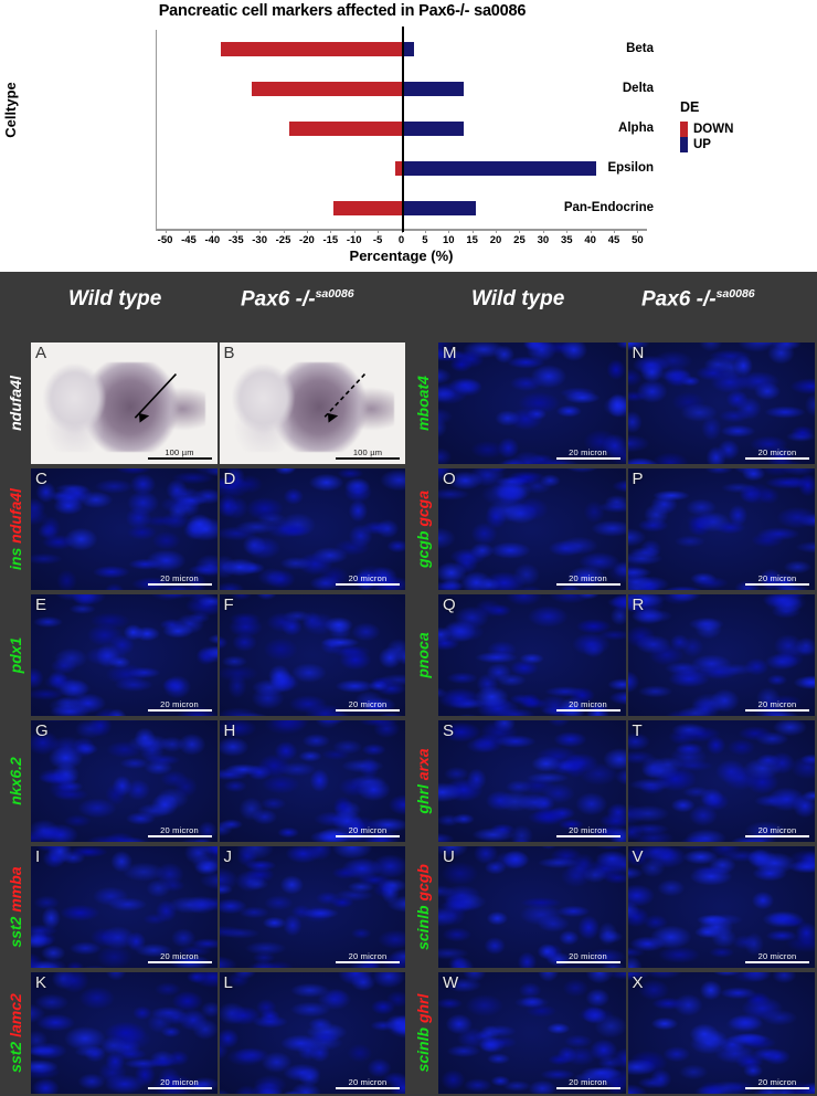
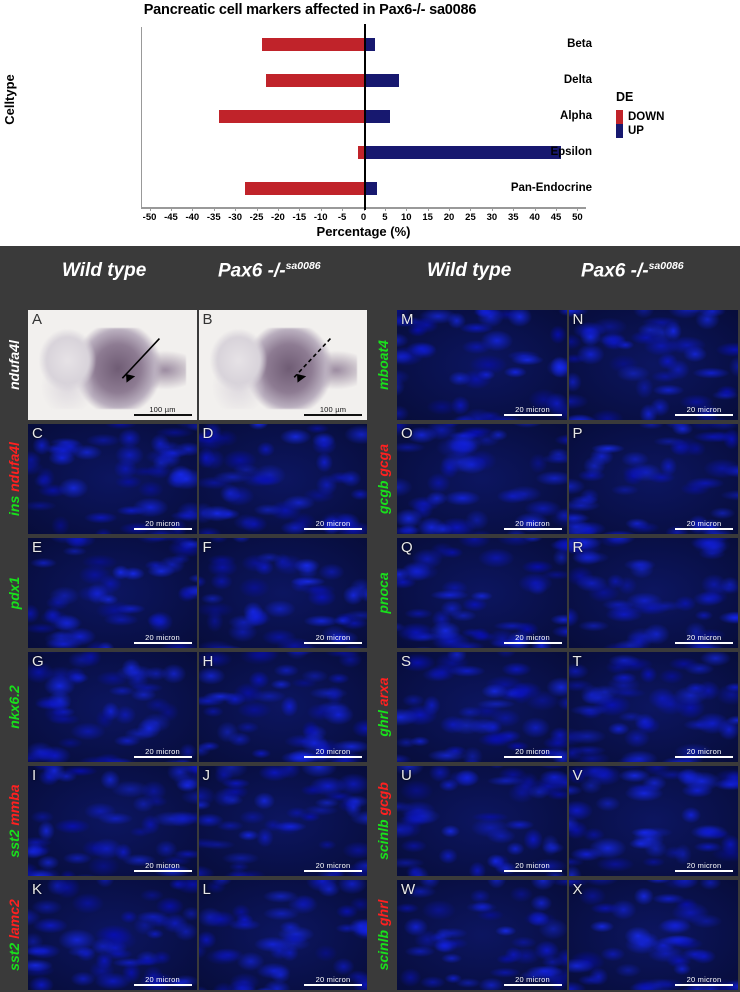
DOWN/Beta: -38 -> -24
DOWN/Delta: -32 -> -23
UP/Delta: 13 -> 8
DOWN/Alpha: -24 -> -34
UP/Alpha: 13 -> 6
UP/Epsilon: 41 -> 46
DOWN/Pan-Endocrine: -14 -> -28
UP/Pan-Endocrine: 16 -> 3
